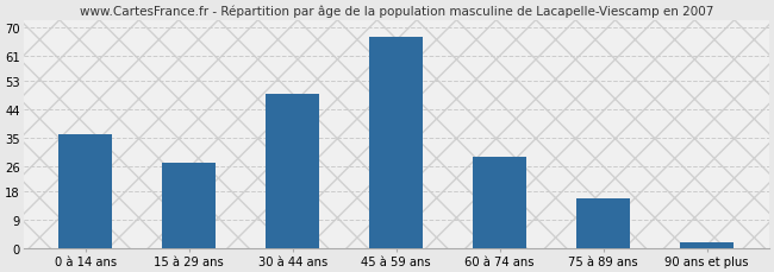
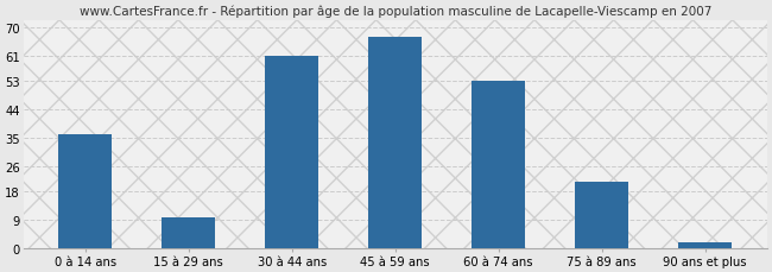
15 à 29 ans: 27 -> 10
30 à 44 ans: 49 -> 61
60 à 74 ans: 29 -> 53
75 à 89 ans: 16 -> 21
